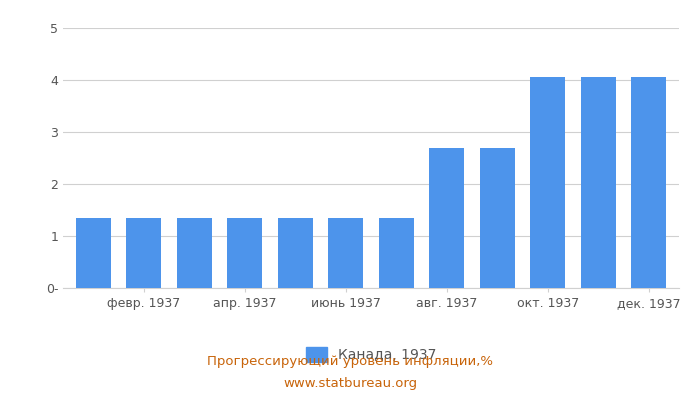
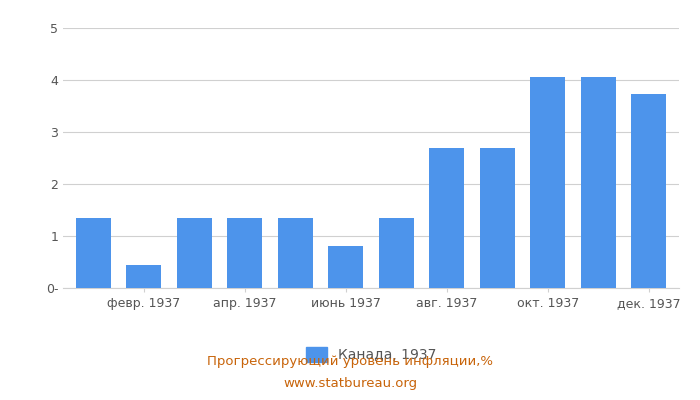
февр. 1937: 1.35 -> 0.44
июнь 1937: 1.35 -> 0.80
дек. 1937: 4.05 -> 3.74
